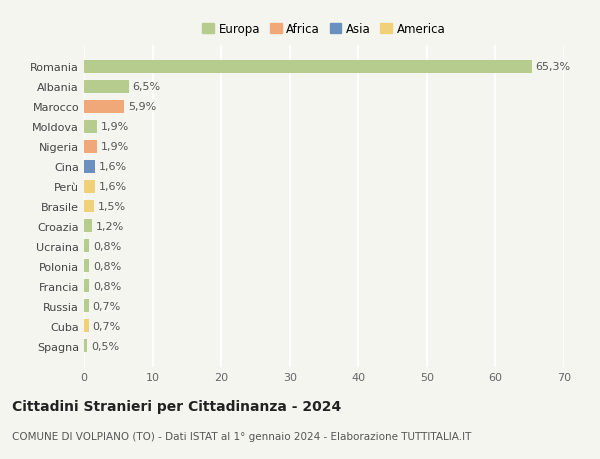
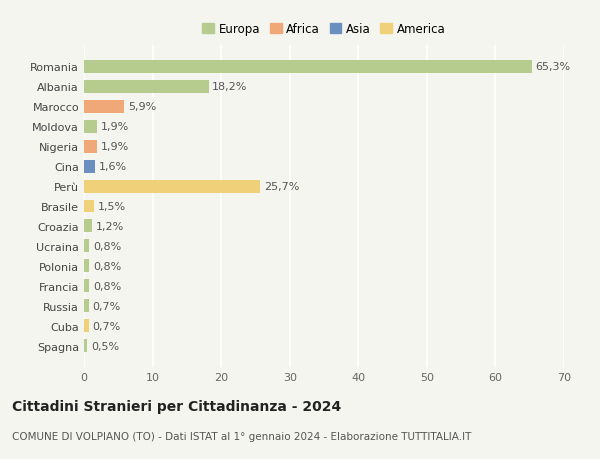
Albania: 6,5% -> 18,2%
Perù: 1,6% -> 25,7%
